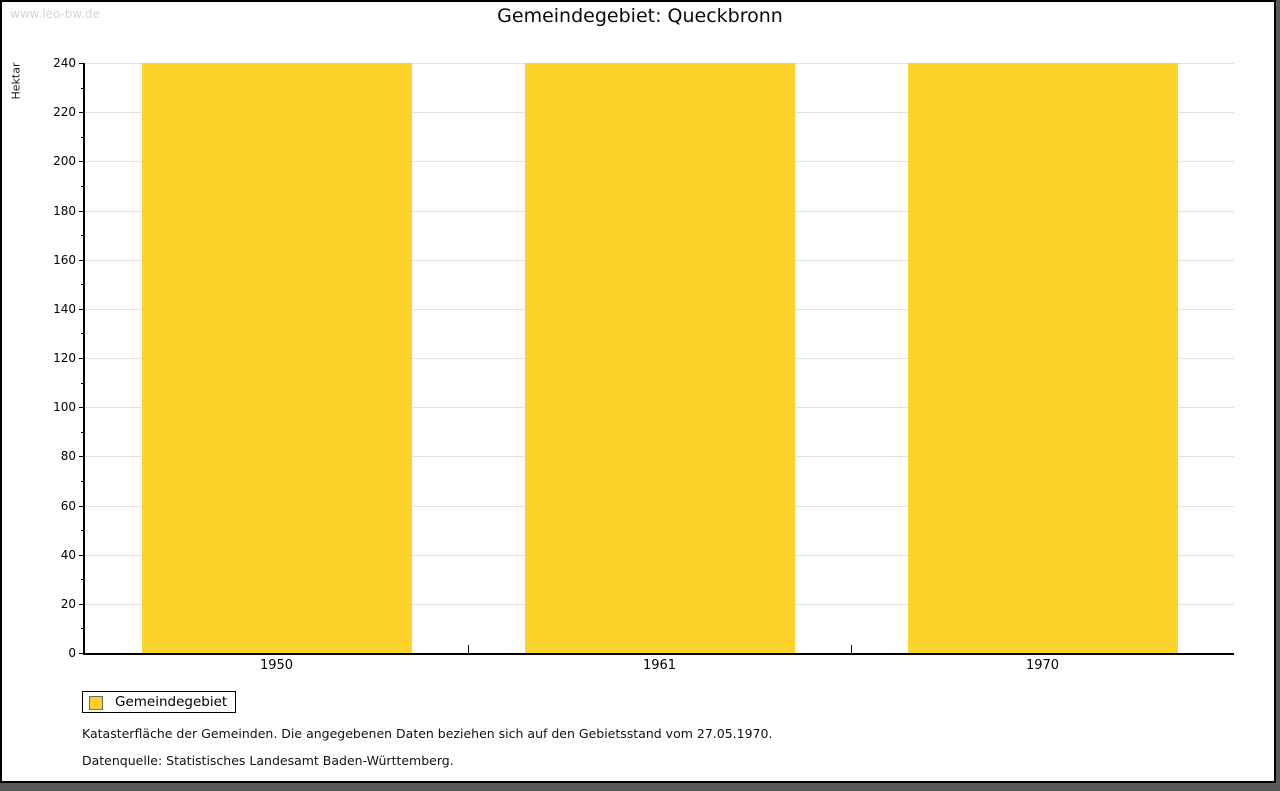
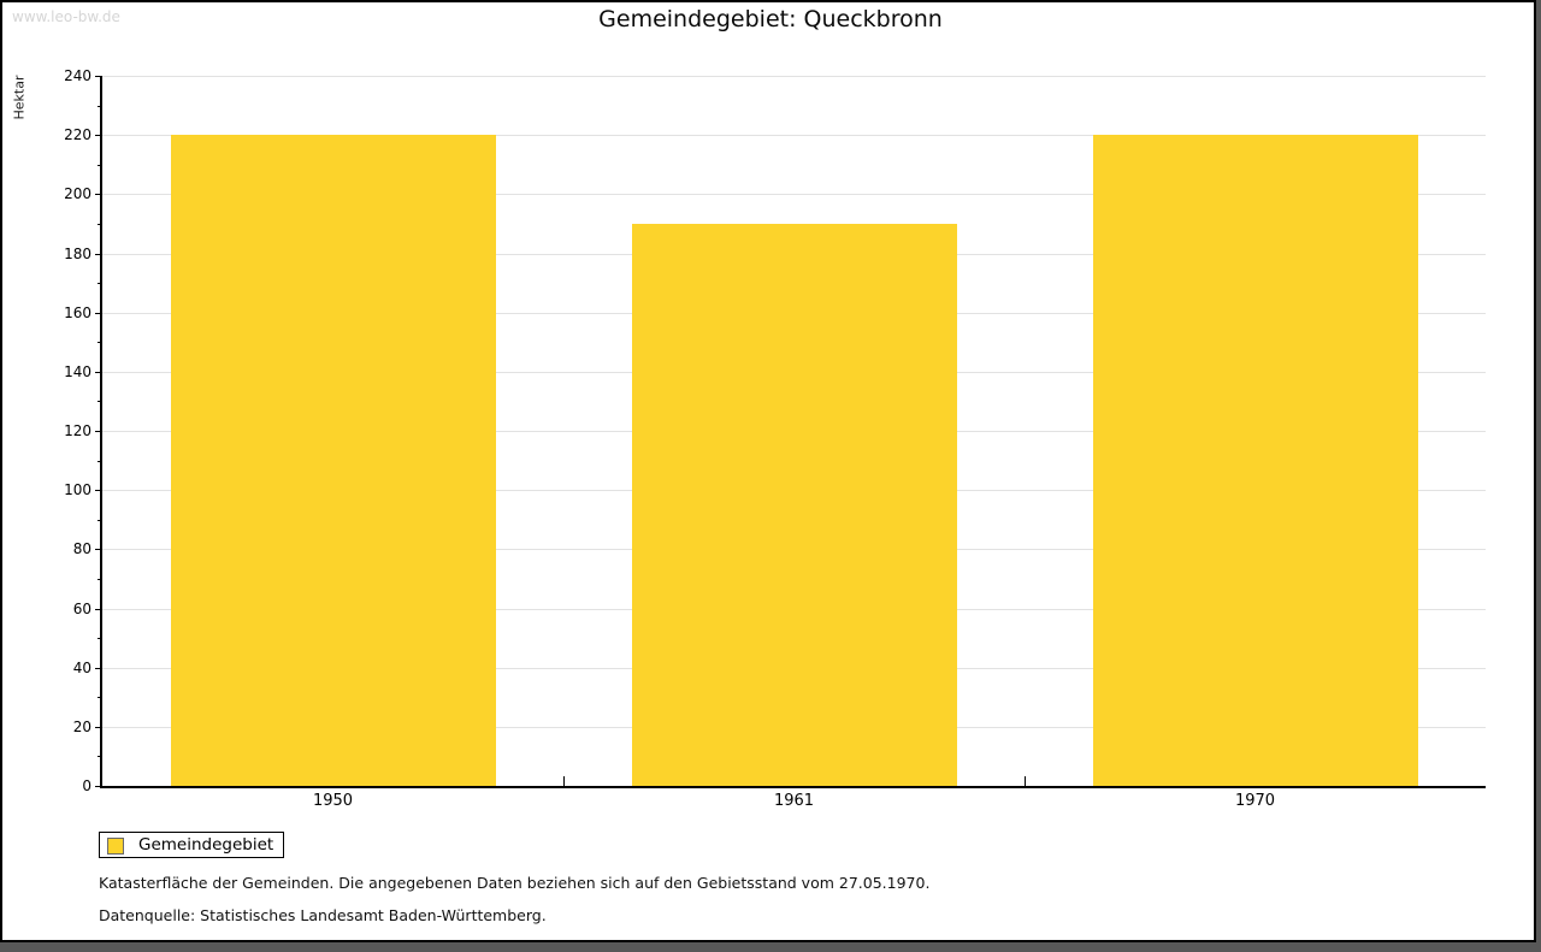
1950: 240 -> 220
1961: 240 -> 190
1970: 240 -> 220
